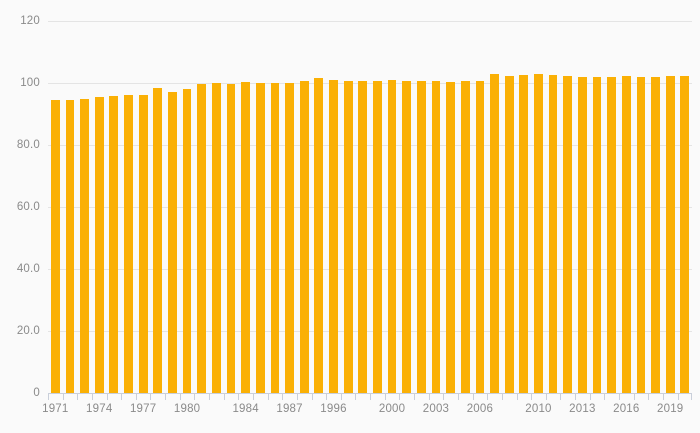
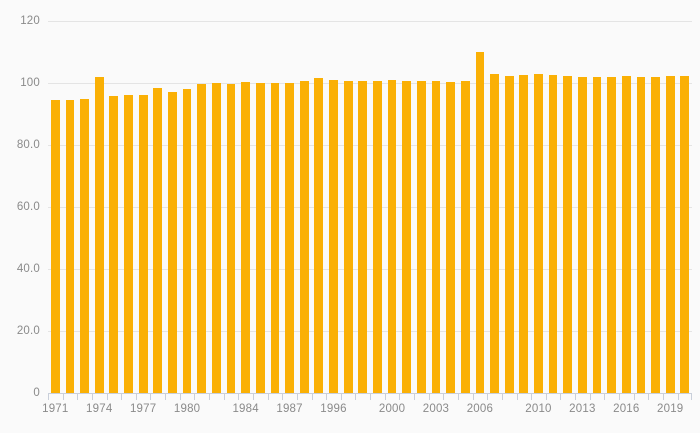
1974: 96 -> 102
2006: 100 -> 110
